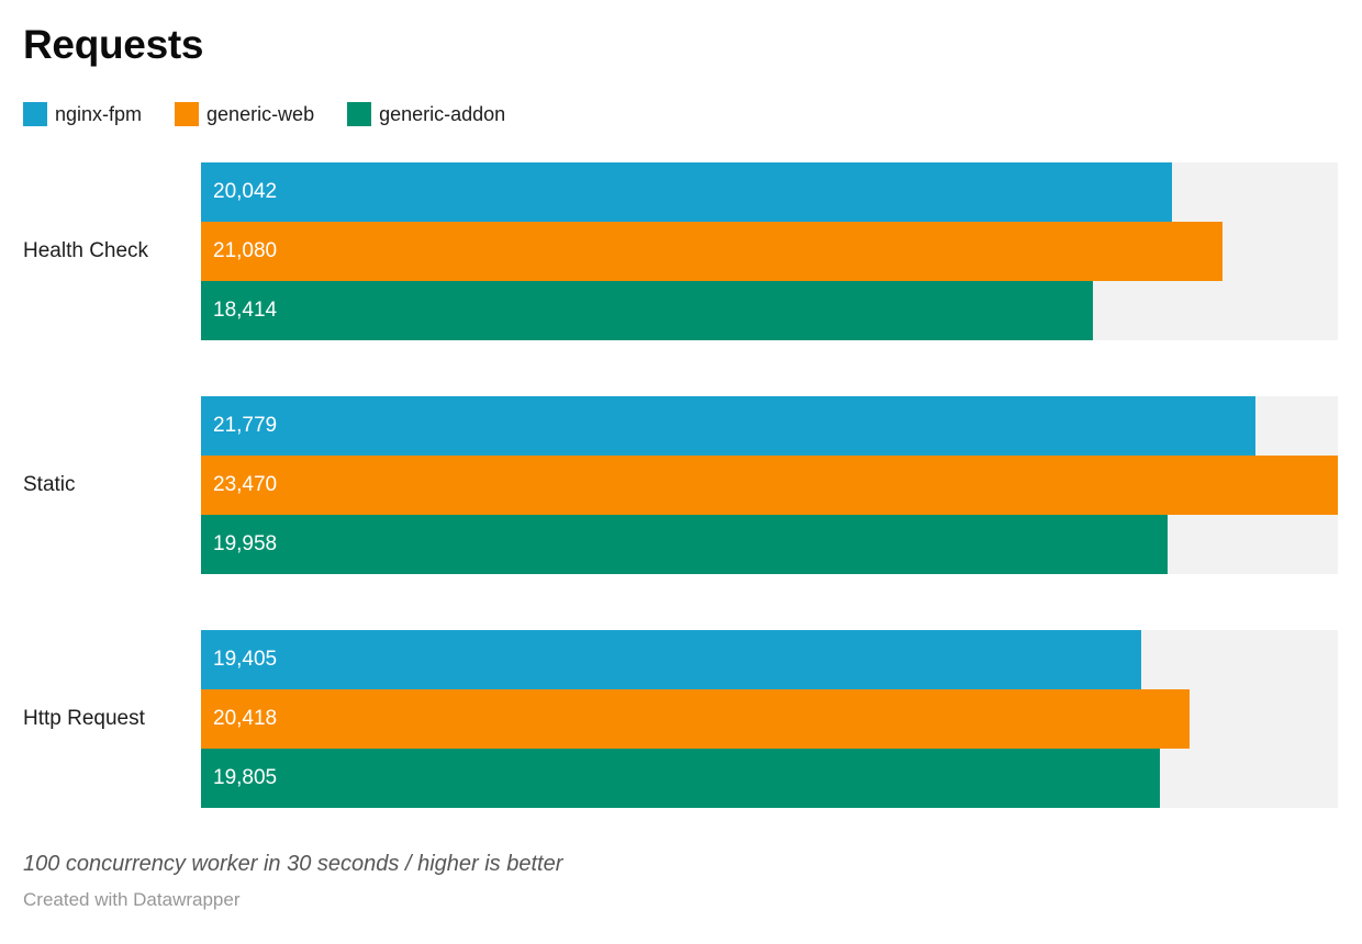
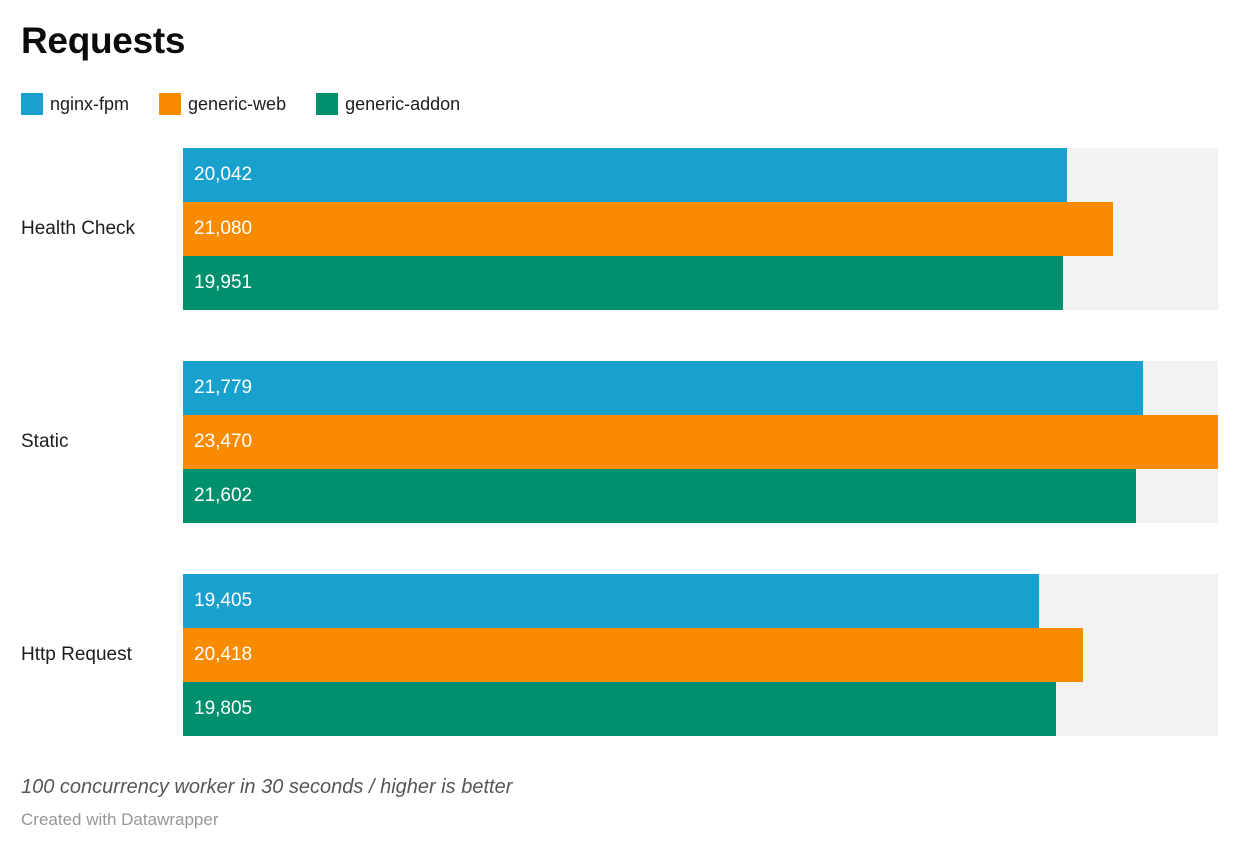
generic-addon/Health Check: 18,414 -> 19,951
generic-addon/Static: 19,958 -> 21,602
